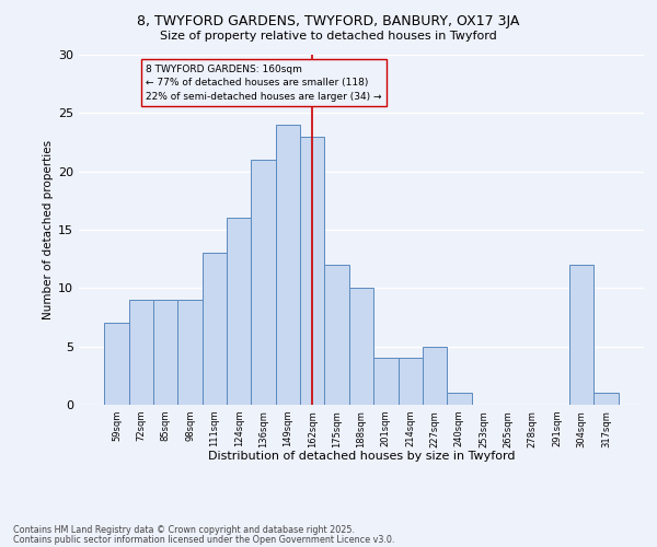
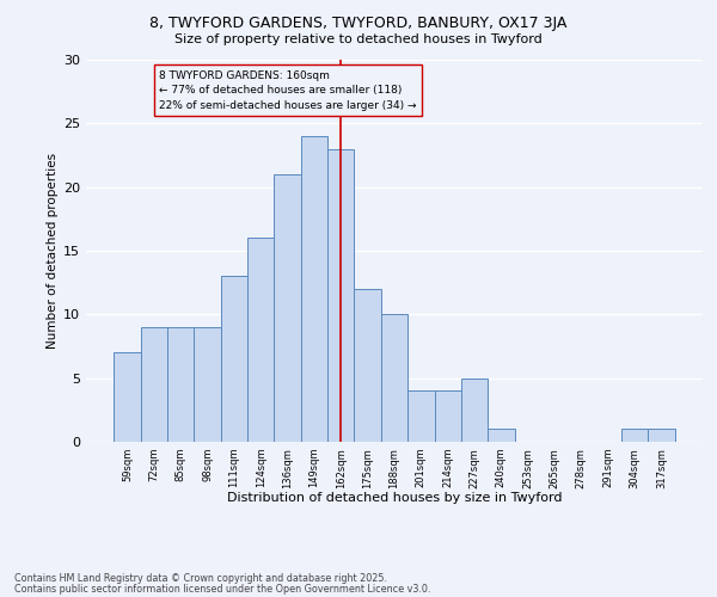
304sqm: 12 -> 1
